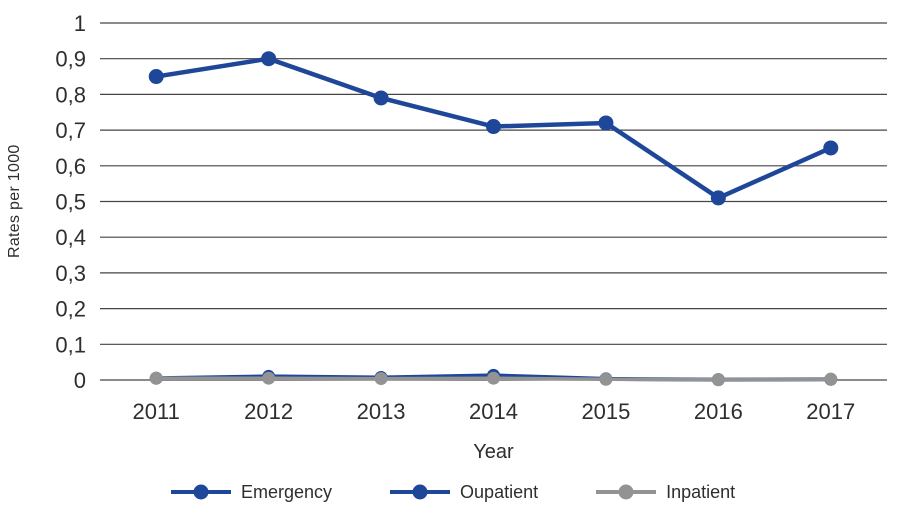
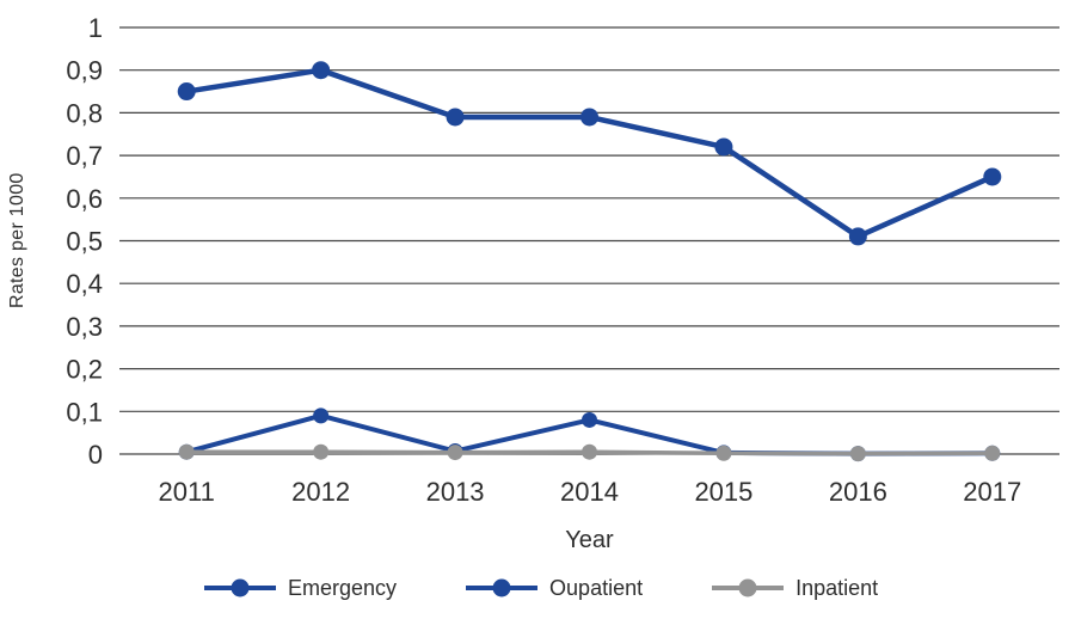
Oupatient/2012: 0,01 -> 0,09
Emergency/2014: 0,71 -> 0,79
Oupatient/2014: 0,01 -> 0,08
